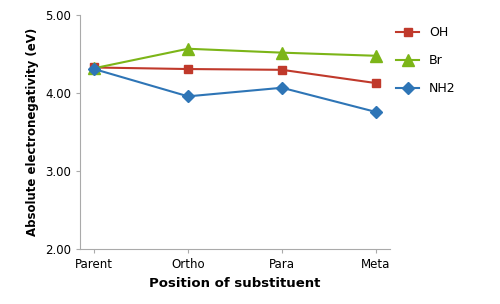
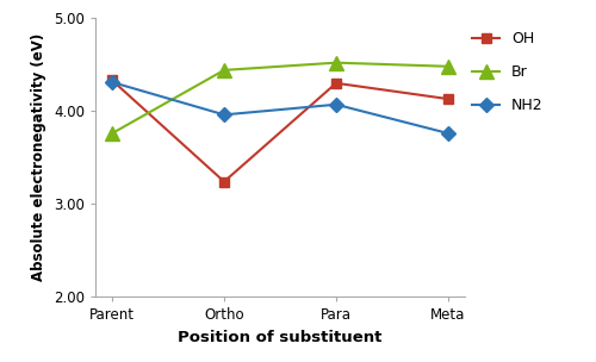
Br/Parent: 4.32 -> 3.76
OH/Ortho: 4.31 -> 3.24
Br/Ortho: 4.57 -> 4.44
